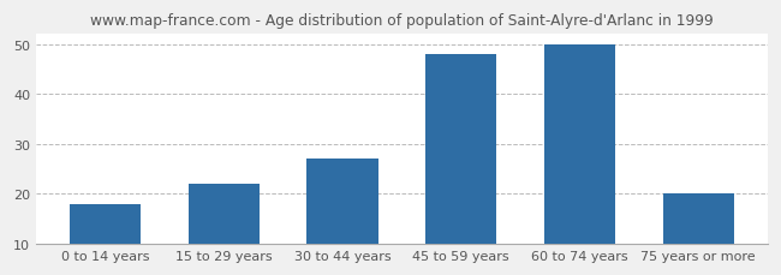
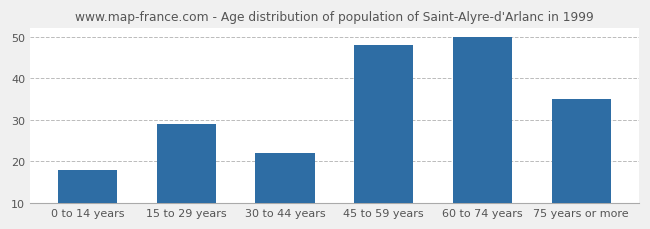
15 to 29 years: 22 -> 29
30 to 44 years: 27 -> 22
75 years or more: 20 -> 35
